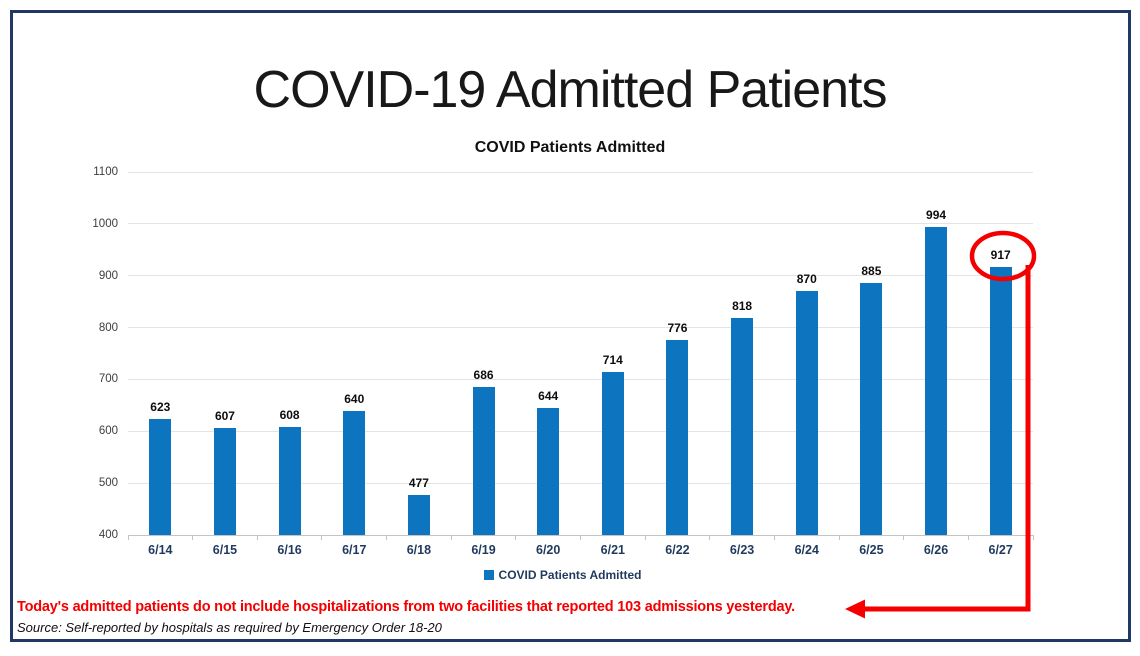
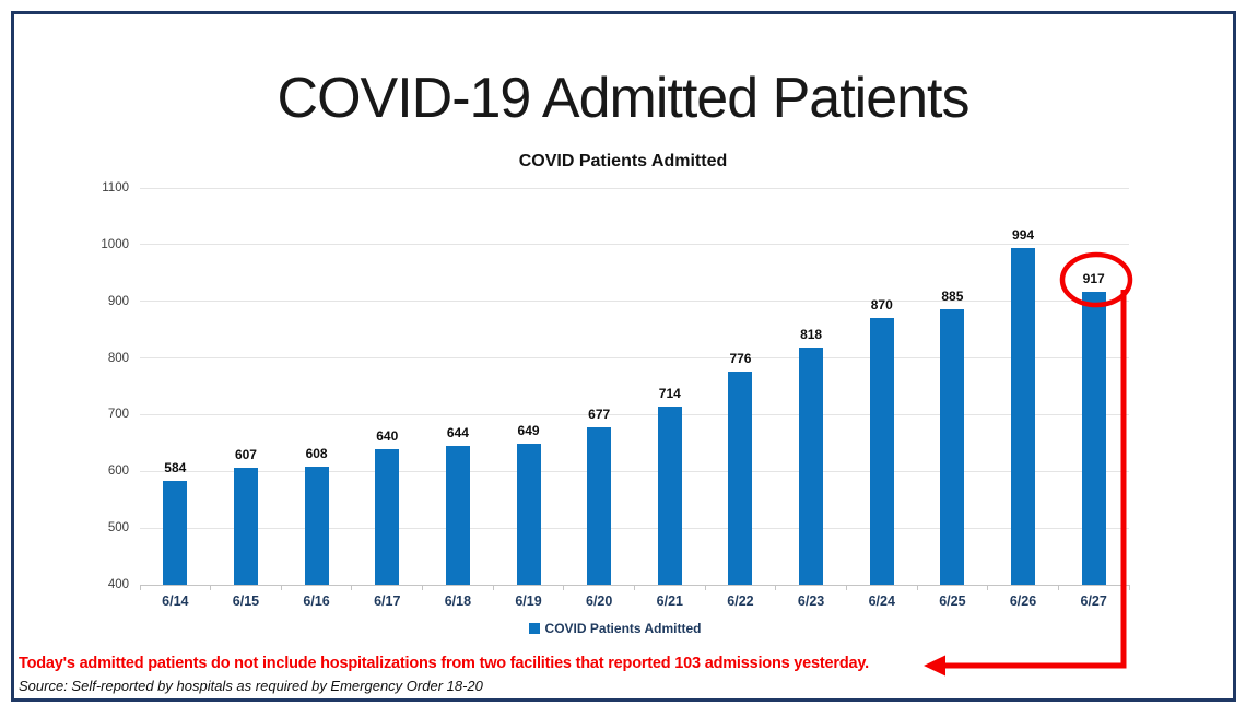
6/14: 623 -> 584
6/18: 477 -> 644
6/19: 686 -> 649
6/20: 644 -> 677
